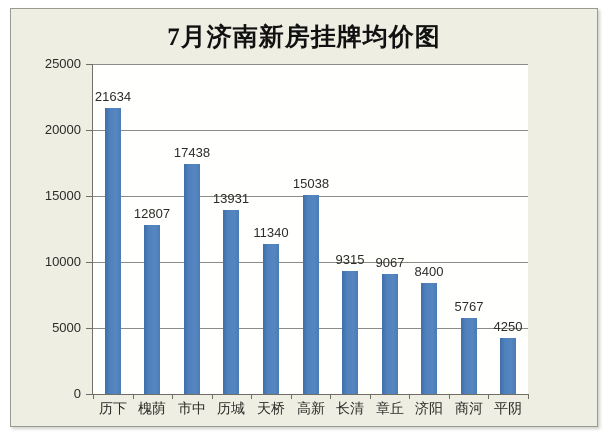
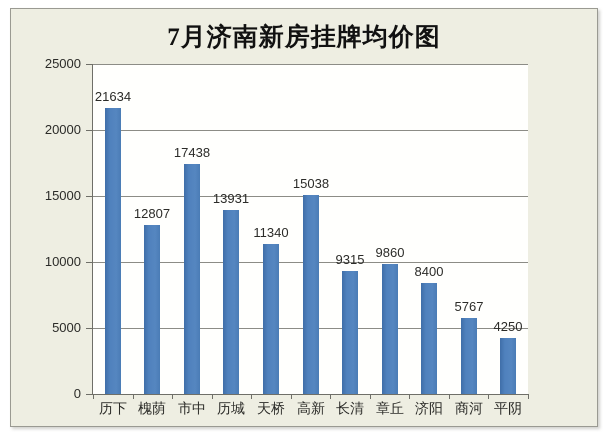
章丘: 9067 -> 9860
